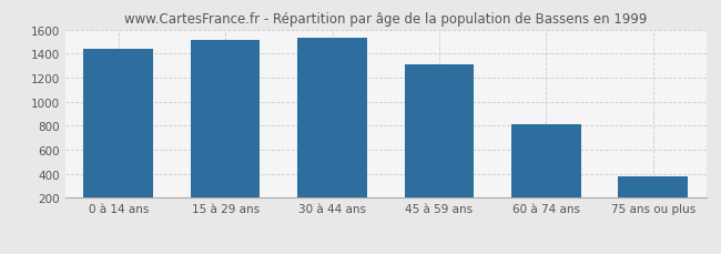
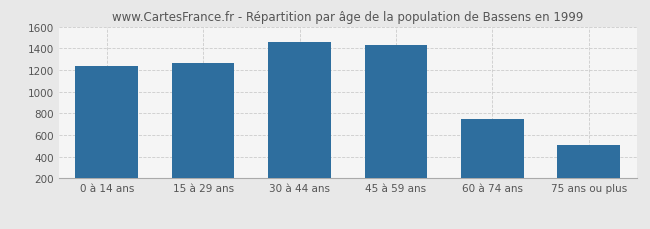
0 à 14 ans: 1440 -> 1240
15 à 29 ans: 1510 -> 1260
30 à 44 ans: 1540 -> 1460
45 à 59 ans: 1310 -> 1430
60 à 74 ans: 820 -> 750
75 ans ou plus: 380 -> 510
